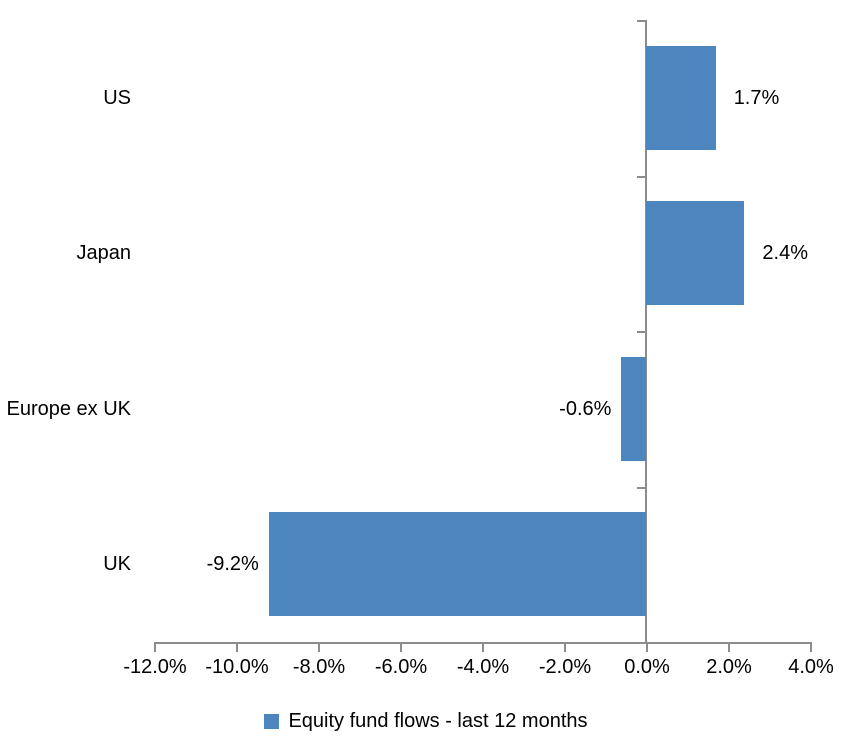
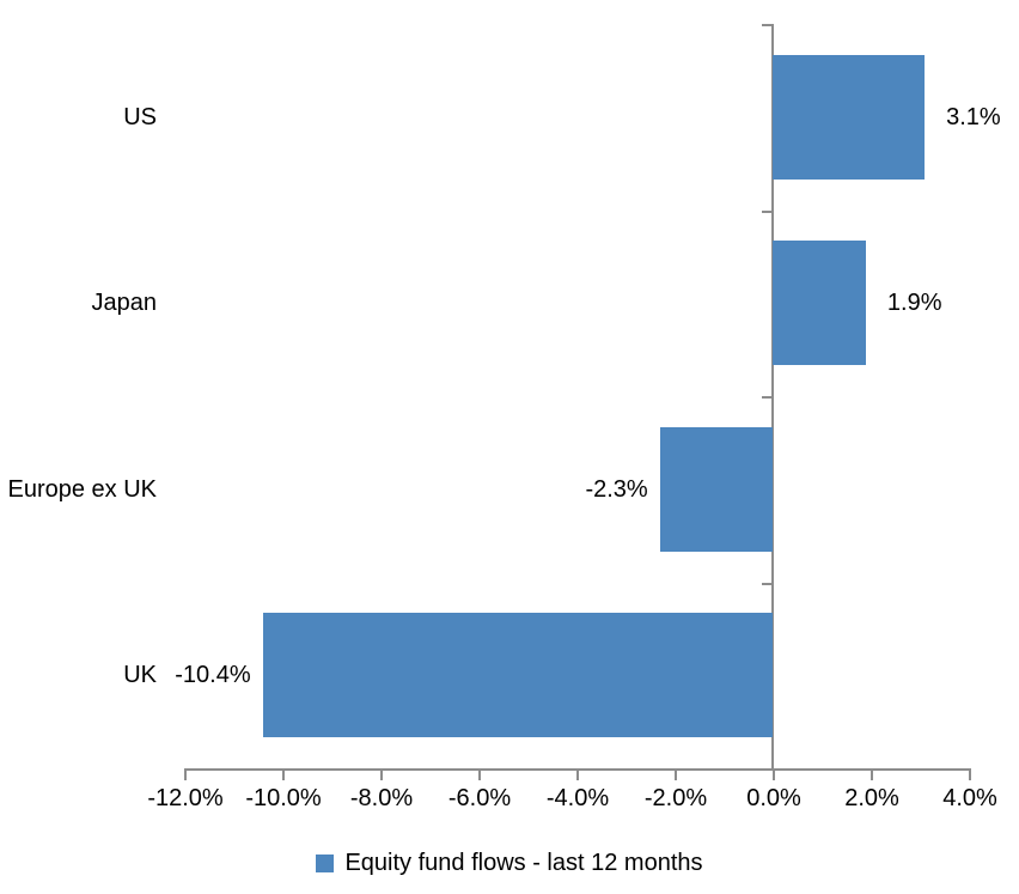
US: 1.7% -> 3.1%
Japan: 2.4% -> 1.9%
Europe ex UK: -0.6% -> -2.3%
UK: -9.2% -> -10.4%
